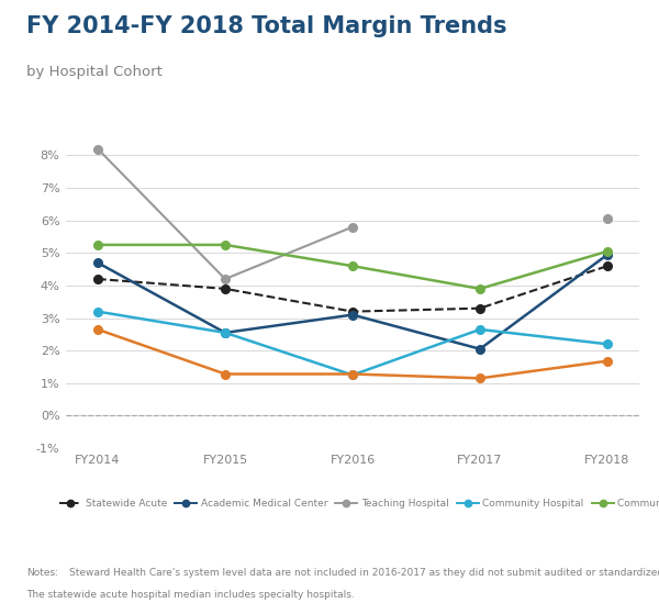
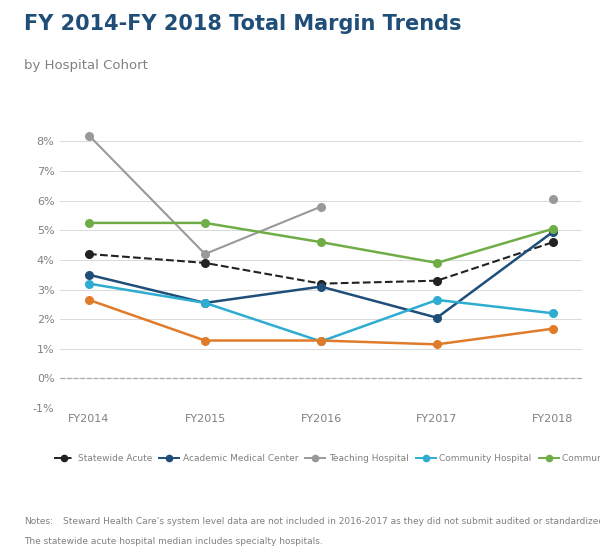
Academic Medical Center/FY2014: 4.70% -> 3.50%
